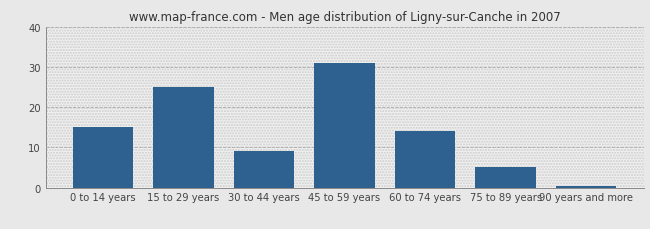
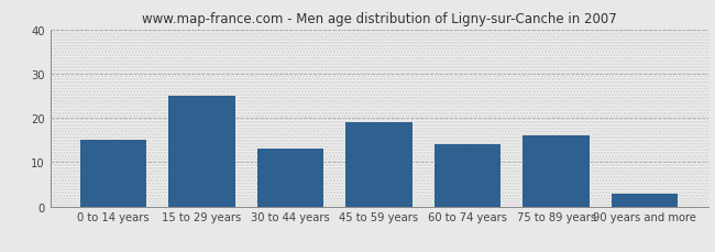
30 to 44 years: 9.0 -> 13.0
45 to 59 years: 31.0 -> 19.0
75 to 89 years: 5.0 -> 16.0
90 years and more: 0.5 -> 3.0
